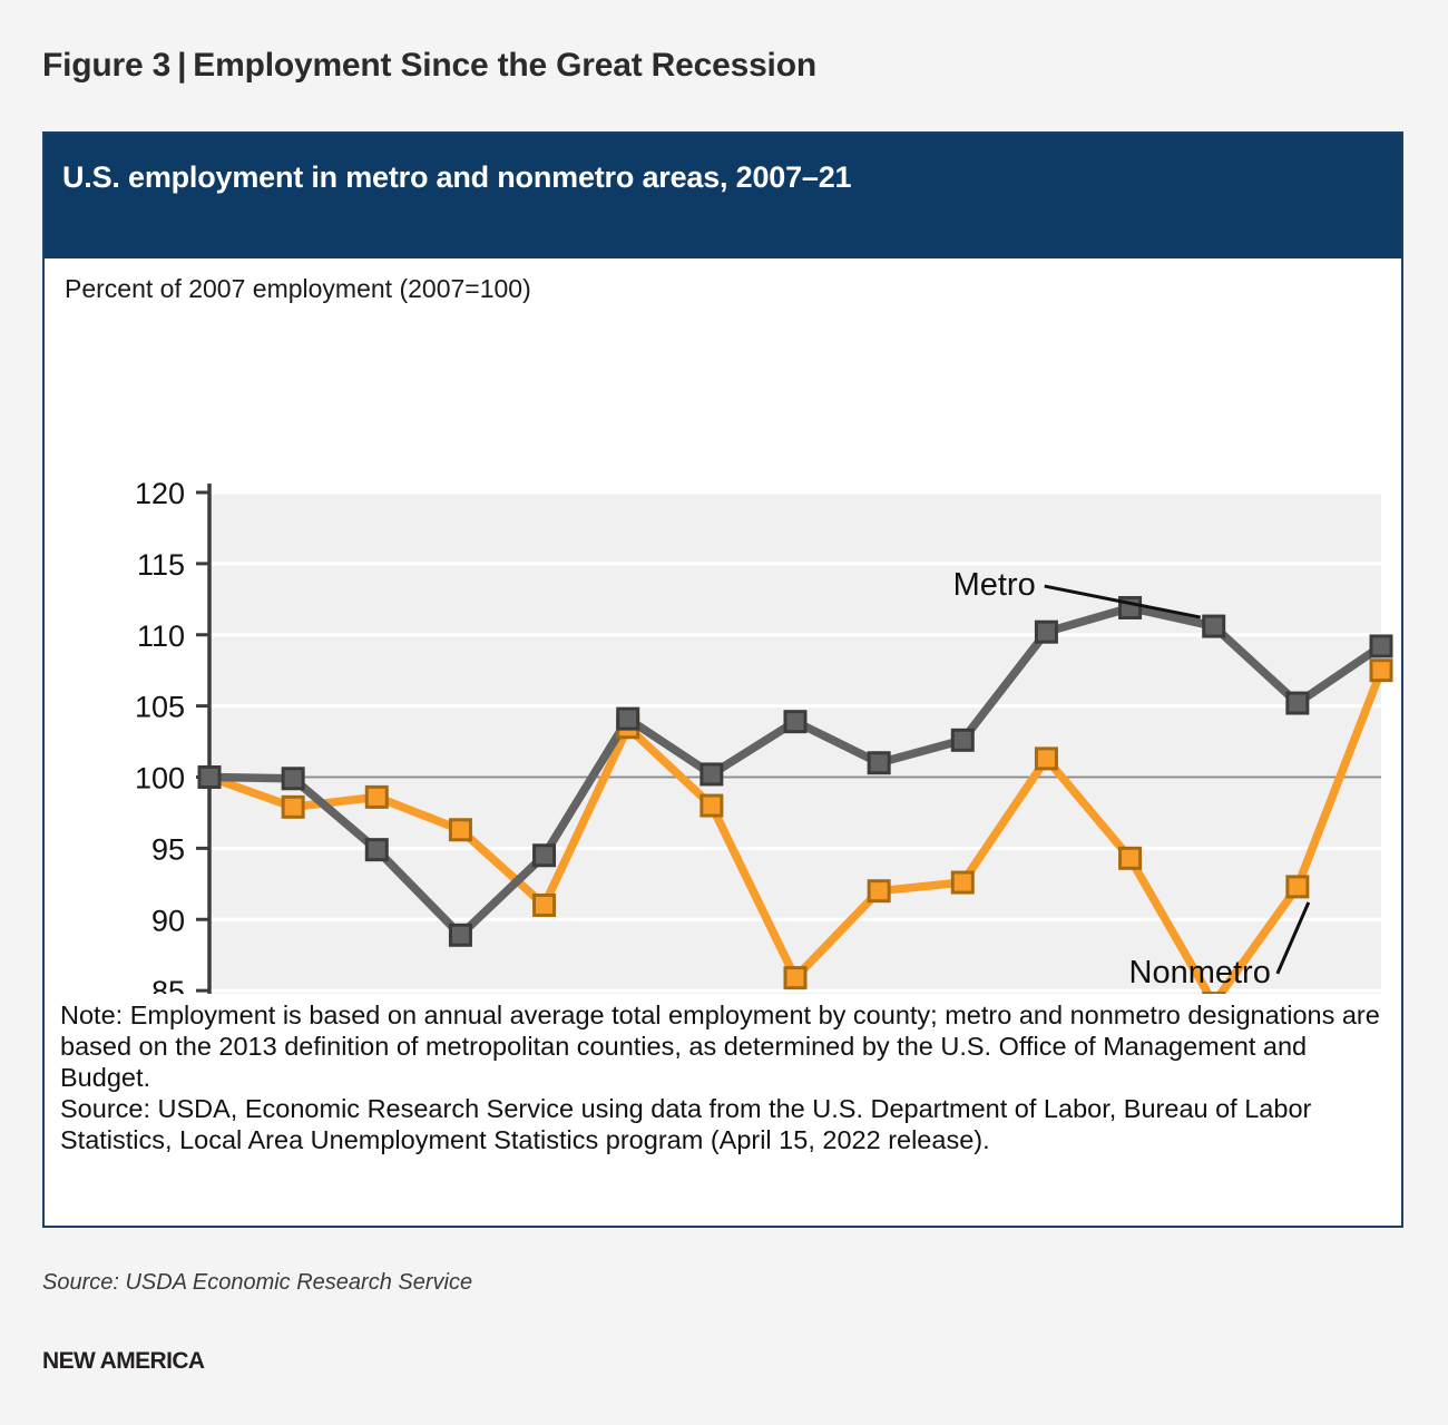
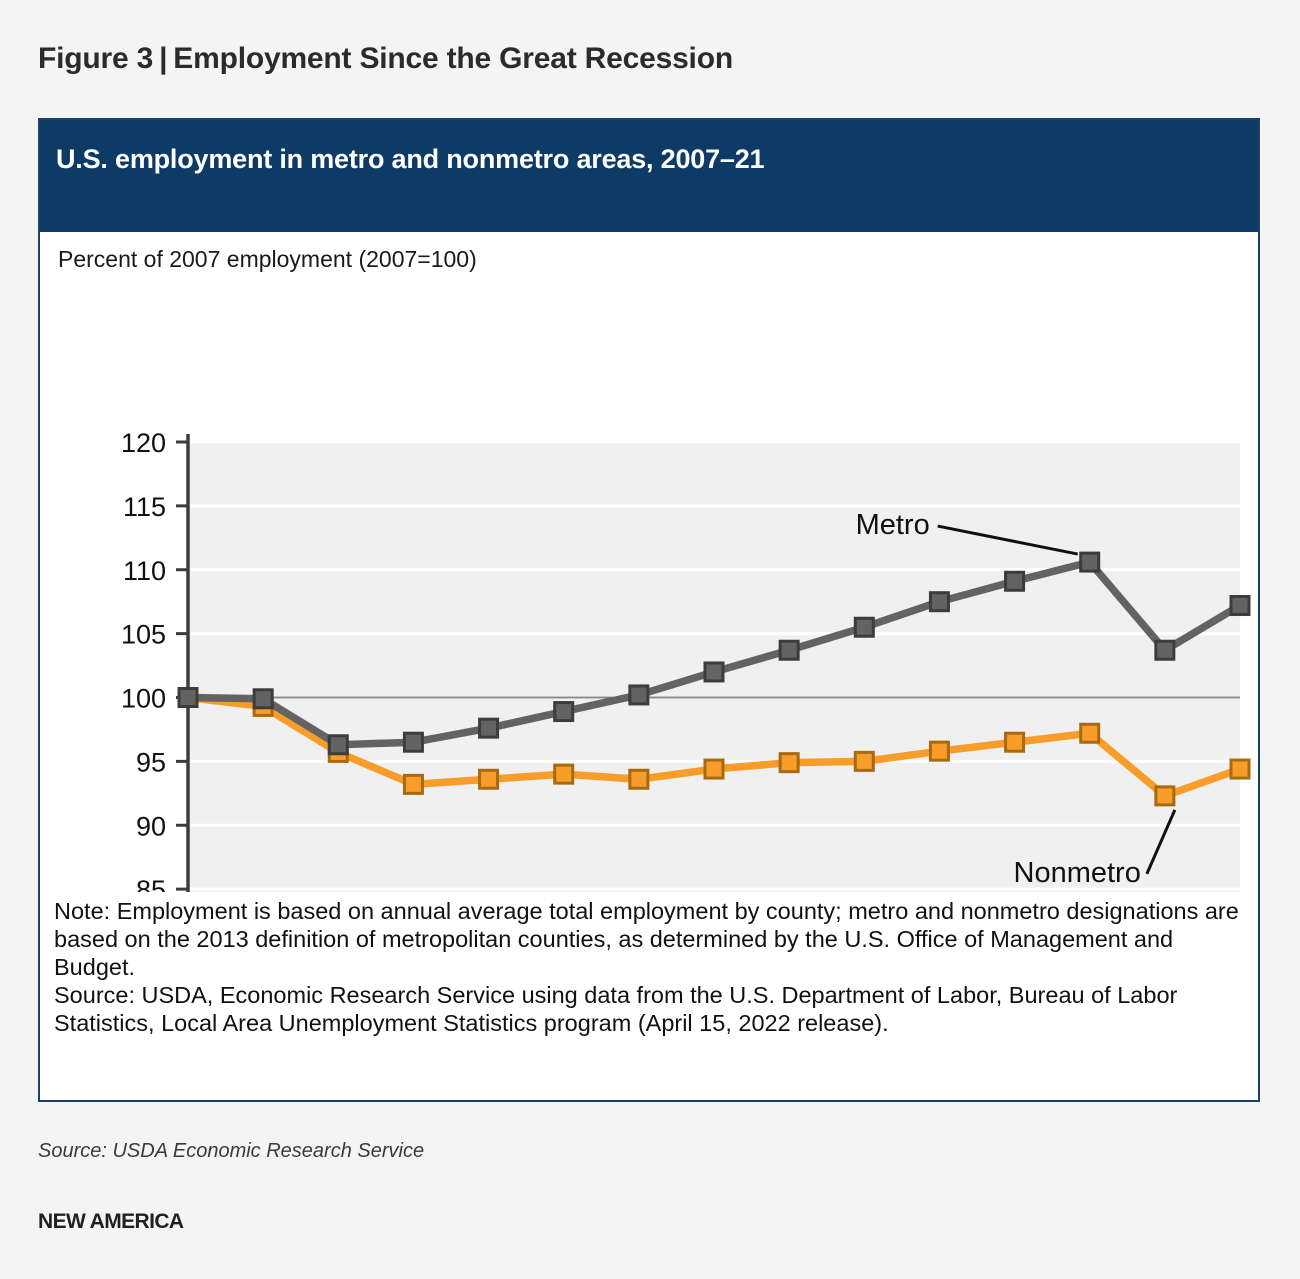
Nonmetro/2008: 97.9 -> 99.3
Metro/2009: 94.9 -> 96.3
Nonmetro/2009: 98.6 -> 95.7
Metro/2010: 88.9 -> 96.5
Nonmetro/2010: 96.3 -> 93.2
Metro/2011: 94.5 -> 97.6
Nonmetro/2011: 91.0 -> 93.6
Metro/2012: 104.1 -> 98.9
Nonmetro/2012: 103.5 -> 94.0
Nonmetro/2013: 98.0 -> 93.6
Metro/2014: 103.9 -> 102.0
Nonmetro/2014: 85.9 -> 94.4
Metro/2015: 101.0 -> 103.7
Nonmetro/2015: 92.0 -> 94.9
Metro/2016: 102.6 -> 105.5
Nonmetro/2016: 92.6 -> 95.0
Metro/2017: 110.2 -> 107.5
Nonmetro/2017: 101.3 -> 95.8
Metro/2018: 111.9 -> 109.1
Nonmetro/2018: 94.3 -> 96.5
Nonmetro/2019: 84.1 -> 97.2
Metro/2020: 105.2 -> 103.7
Metro/2021: 109.2 -> 107.2
Nonmetro/2021: 107.5 -> 94.4
